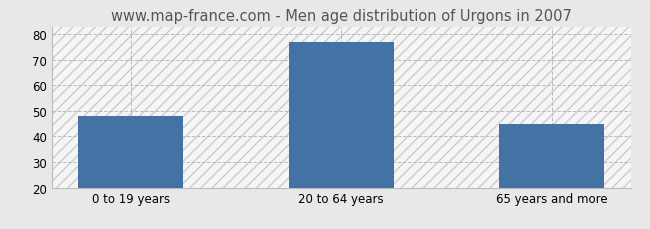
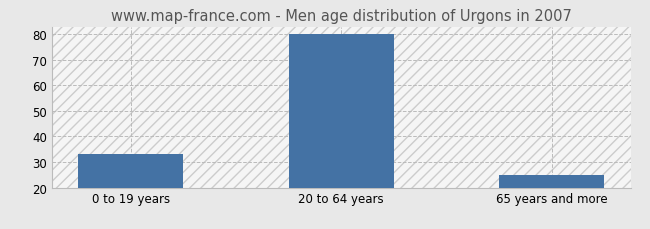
0 to 19 years: 48 -> 33
20 to 64 years: 77 -> 80
65 years and more: 45 -> 25
